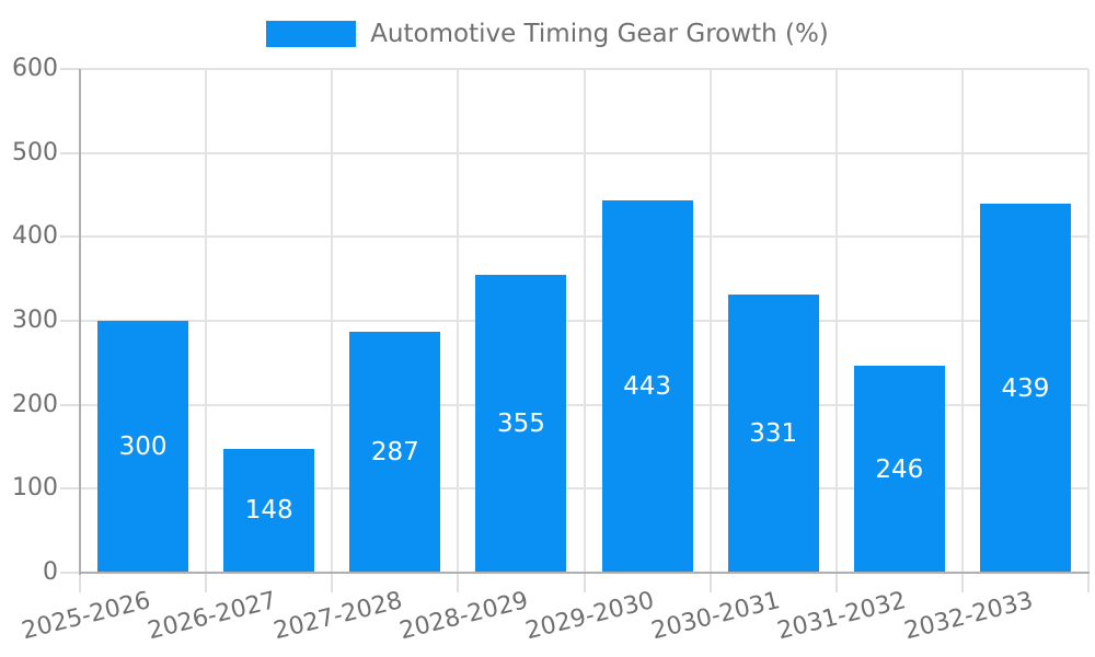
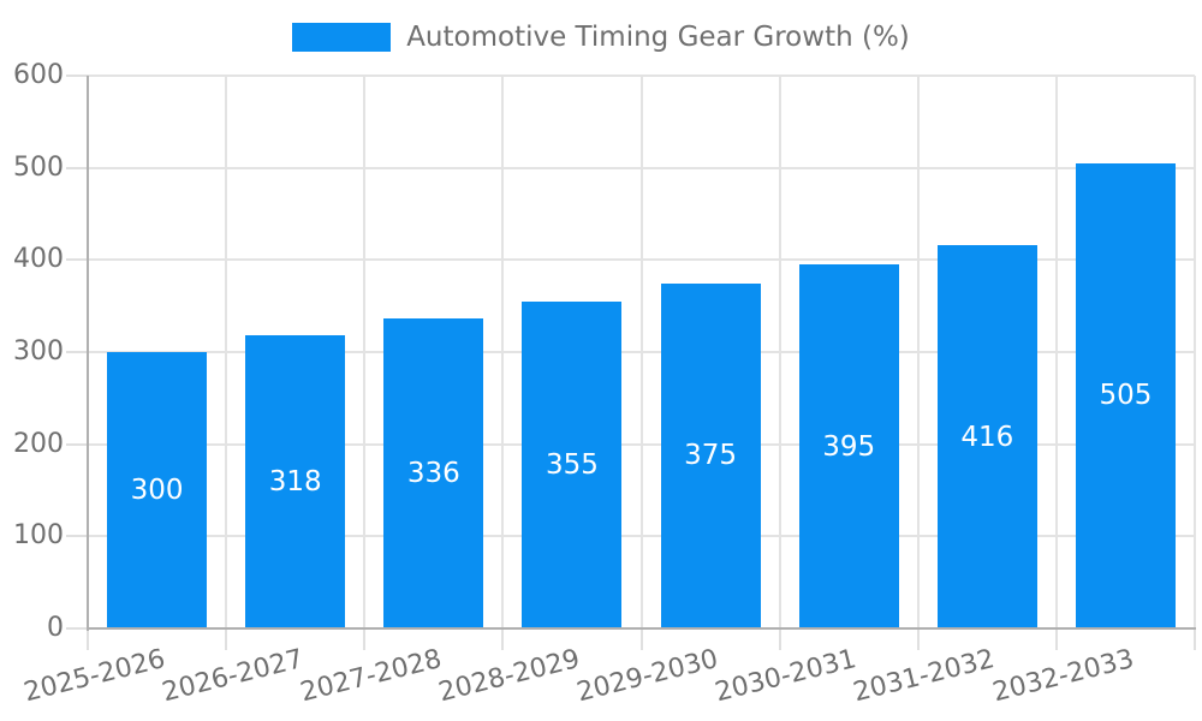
2026-2027: 148 -> 318
2027-2028: 287 -> 336
2029-2030: 443 -> 375
2030-2031: 331 -> 395
2031-2032: 246 -> 416
2032-2033: 439 -> 505
